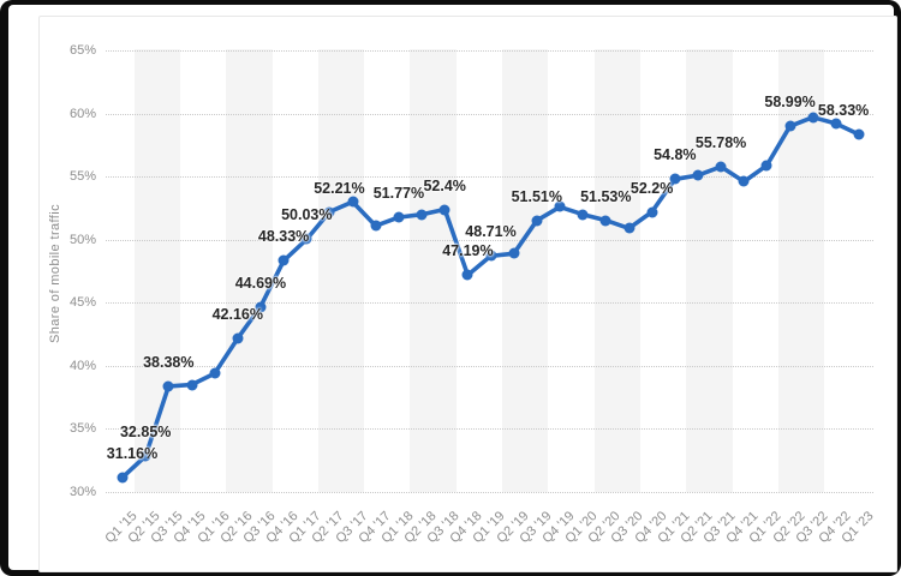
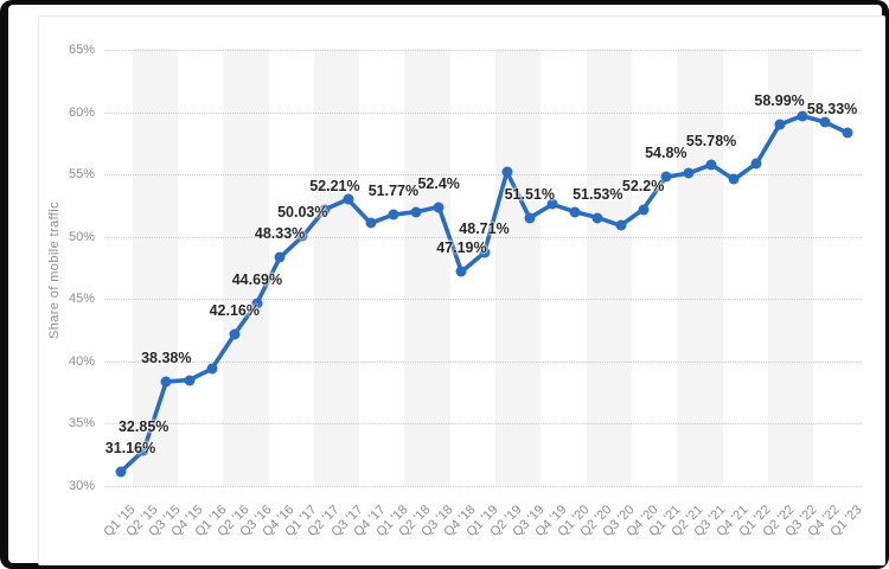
Q2 '19: 48.9% -> 55.2%
